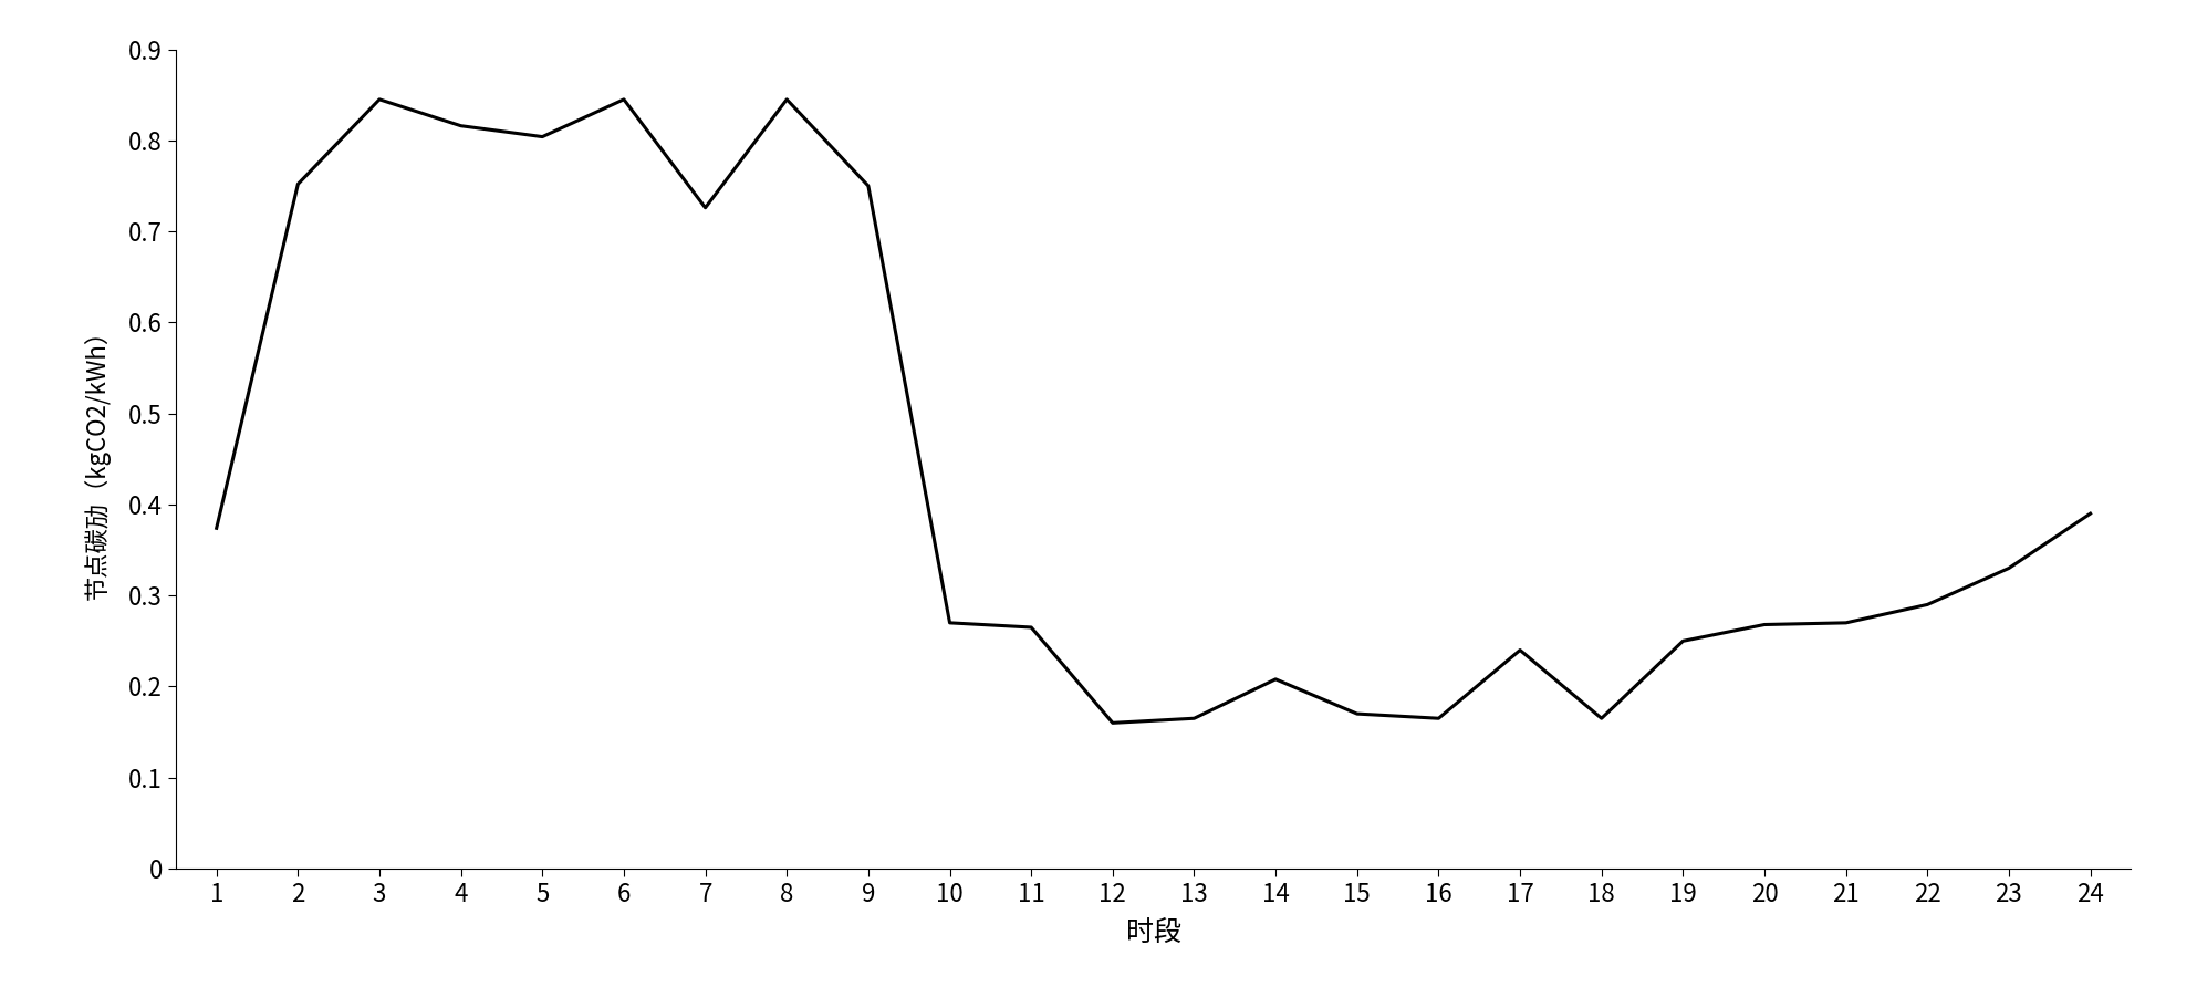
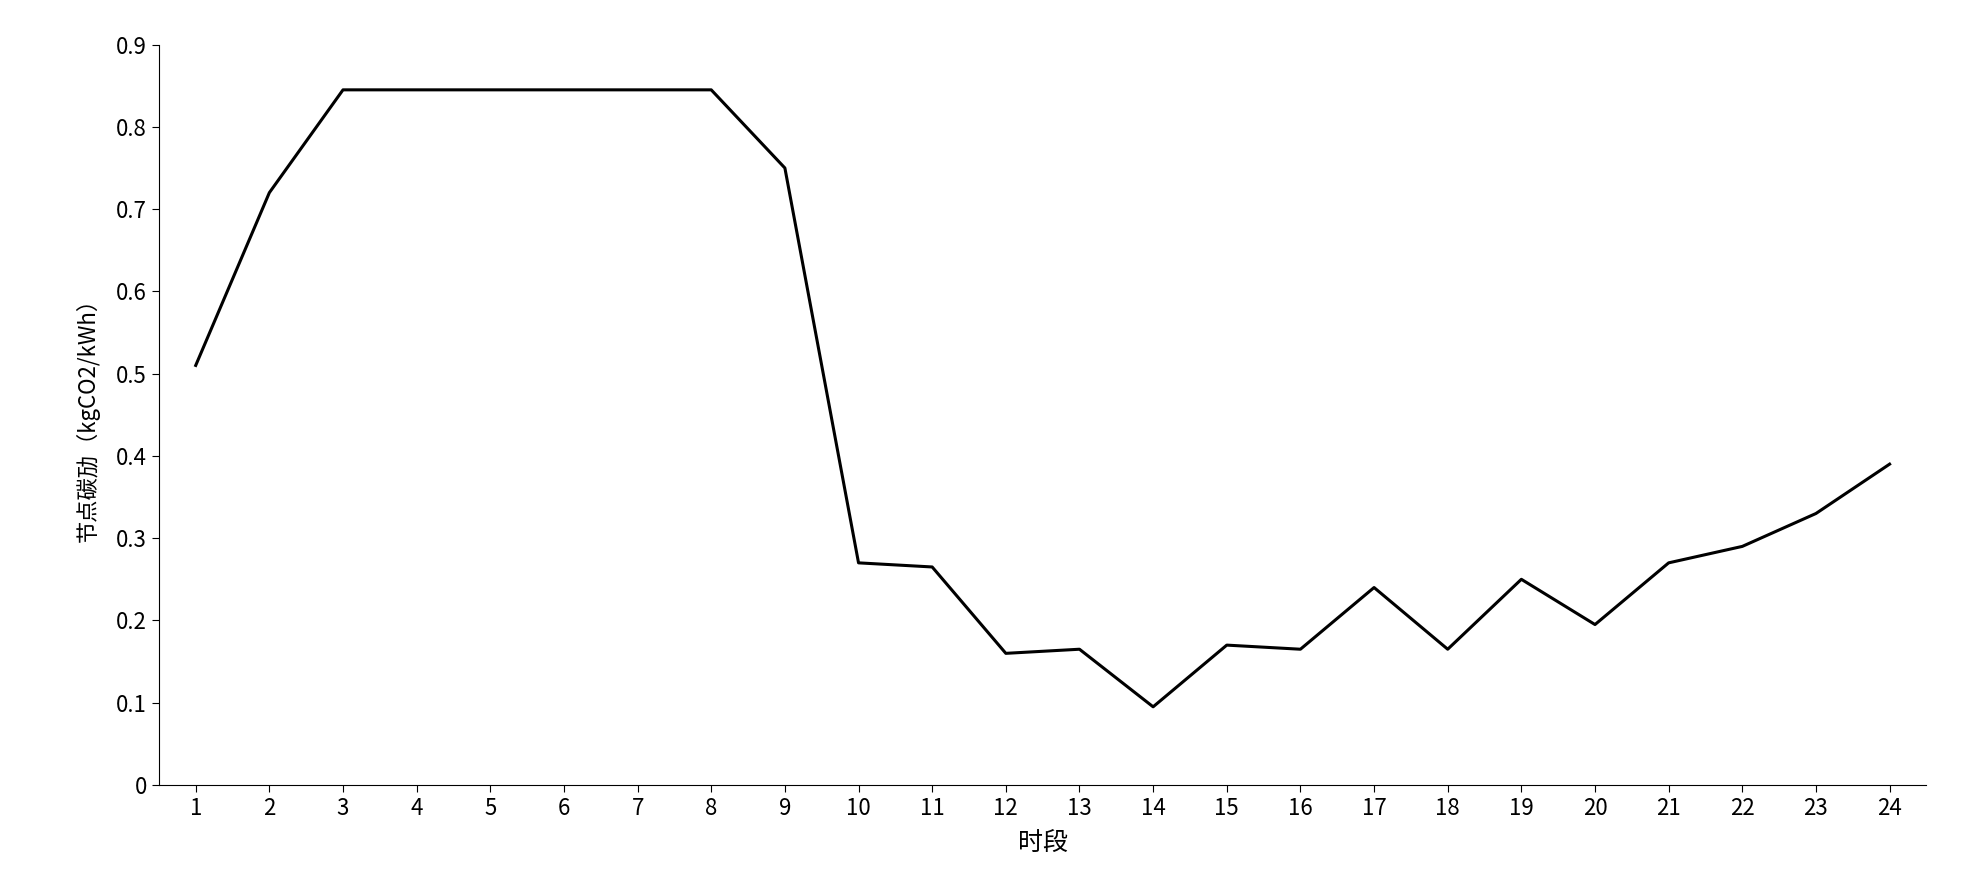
1: 0.374 -> 0.510
2: 0.752 -> 0.720
4: 0.816 -> 0.845
5: 0.804 -> 0.845
7: 0.726 -> 0.845
14: 0.208 -> 0.095
20: 0.268 -> 0.195
